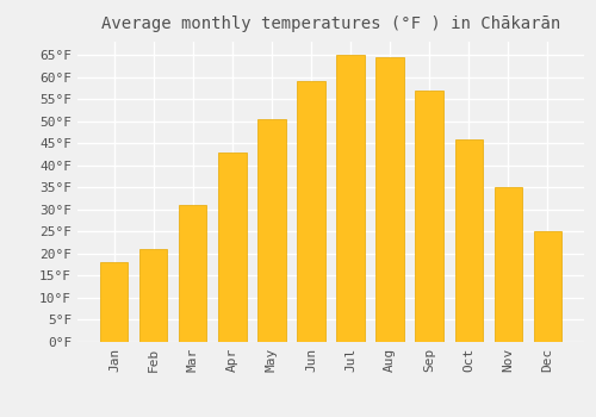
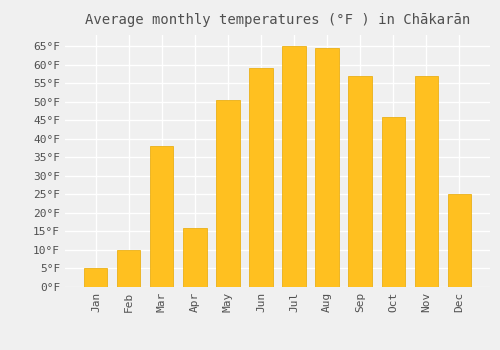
Jan: 18.0°F -> 5.0°F
Feb: 21.0°F -> 10.0°F
Mar: 31.0°F -> 38.0°F
Apr: 43.0°F -> 16.0°F
Nov: 35.0°F -> 57.0°F
